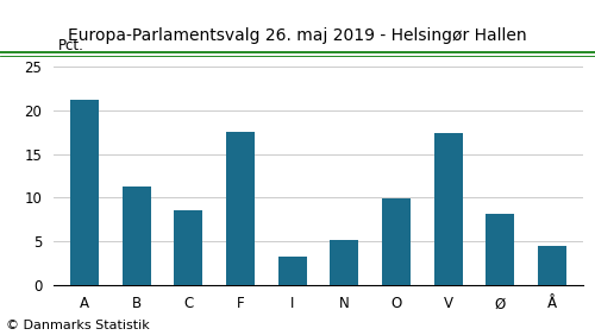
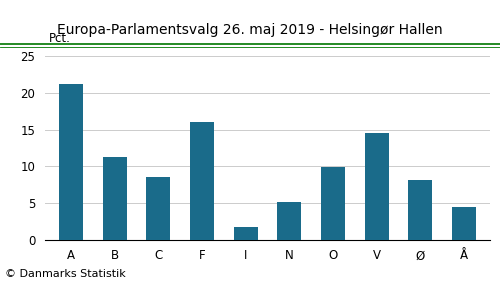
F: 17.6 -> 16.0
I: 3.2 -> 1.8
V: 17.4 -> 14.5
